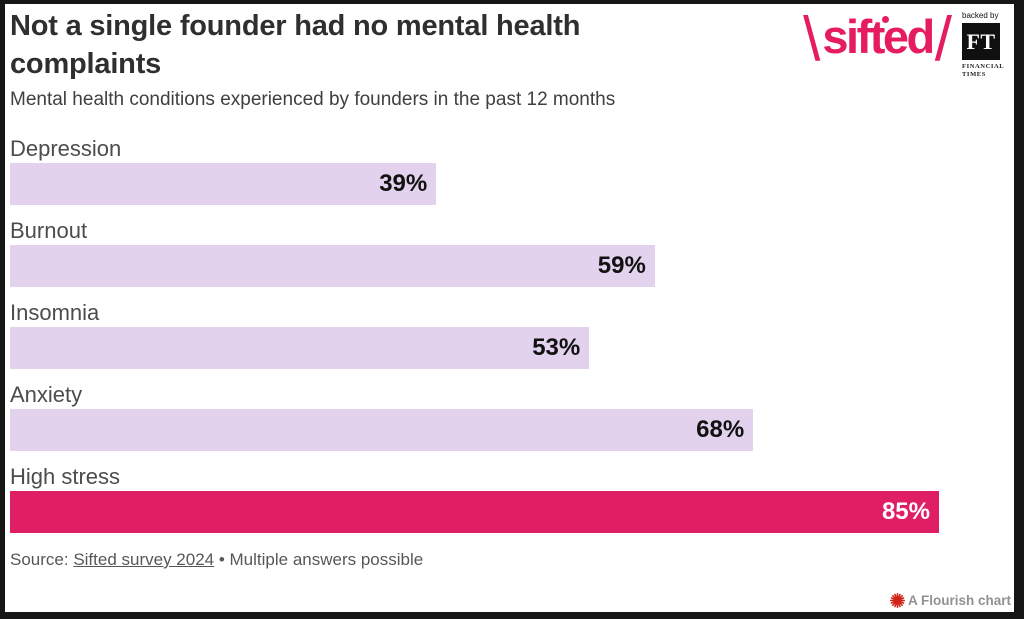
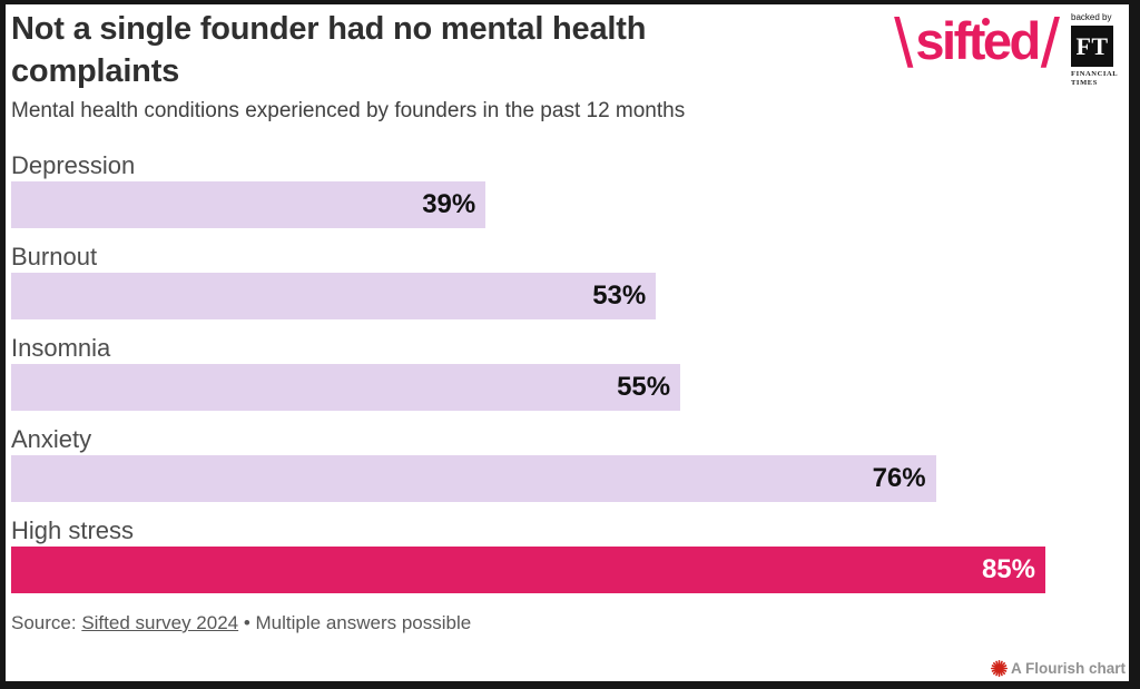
Burnout: 59% -> 53%
Insomnia: 53% -> 55%
Anxiety: 68% -> 76%
